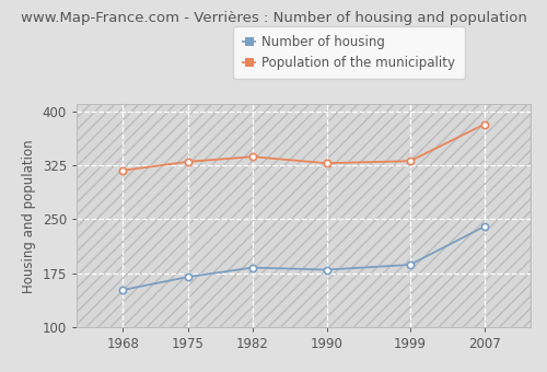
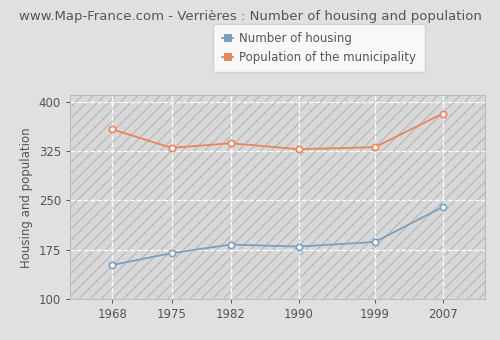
Population of the municipality/1968: 318 -> 358
